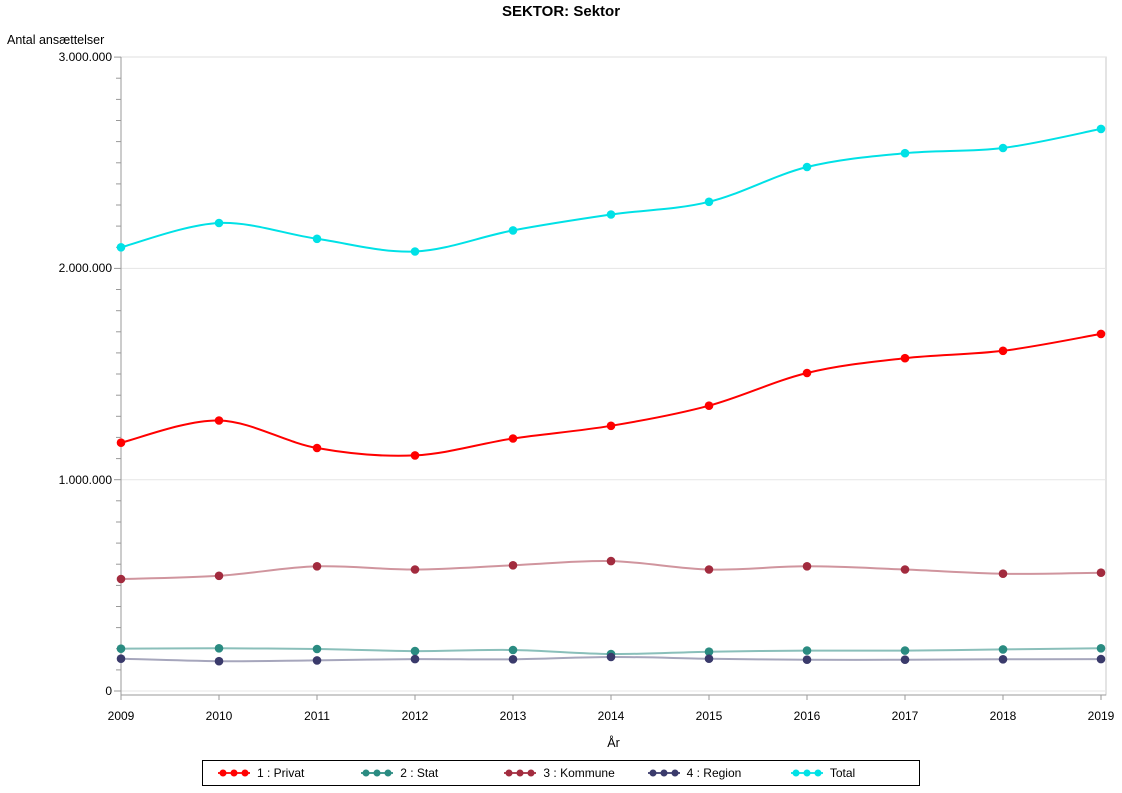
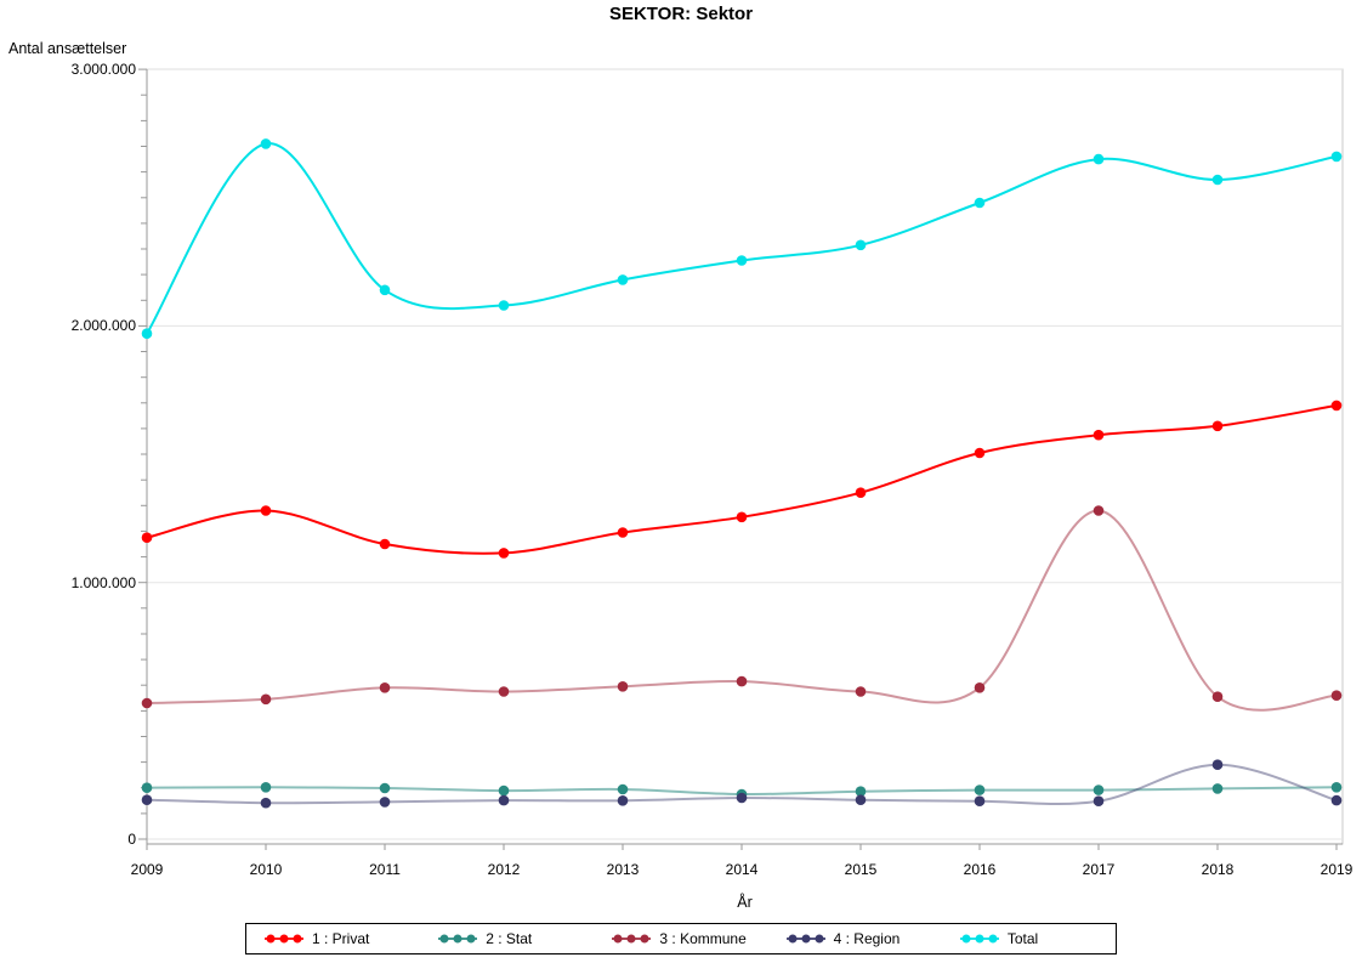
Total/2009: 2100000 -> 1970000
Total/2010: 2220000 -> 2710000
3 : Kommune/2017: 580000 -> 1280000
Total/2017: 2540000 -> 2650000
4 : Region/2018: 150000 -> 290000
